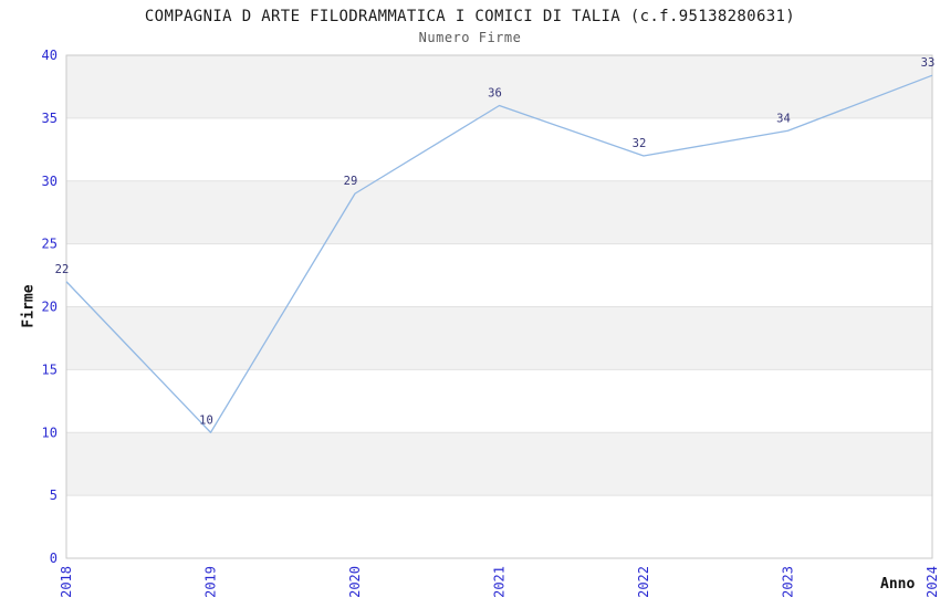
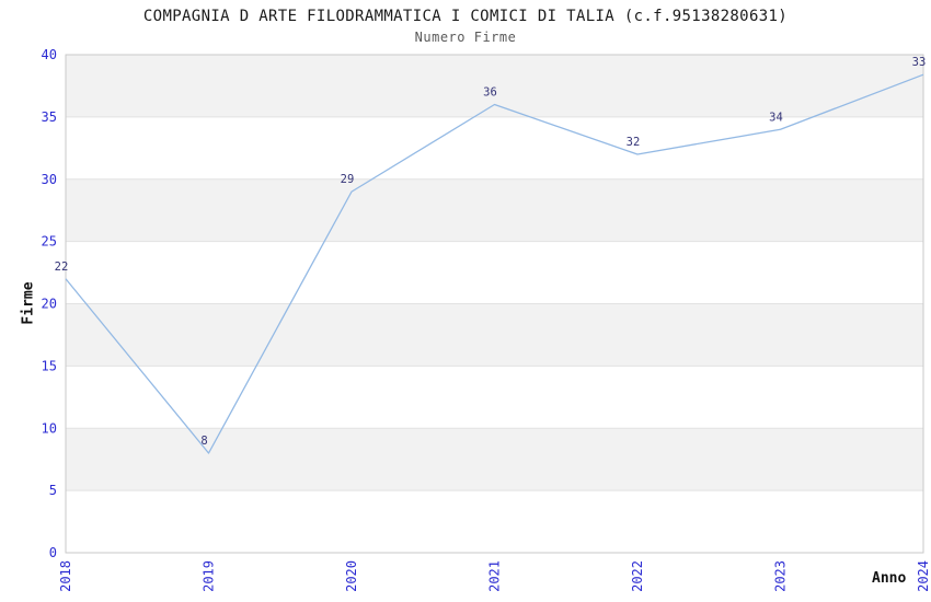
2019: 10 -> 8
